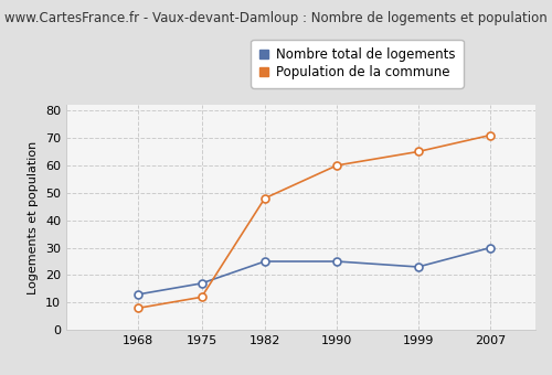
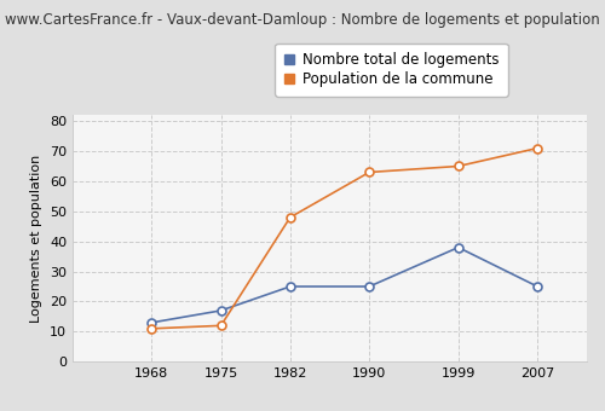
Population de la commune/1968: 8 -> 11
Population de la commune/1990: 60 -> 63
Nombre total de logements/1999: 23 -> 38
Nombre total de logements/2007: 30 -> 25
